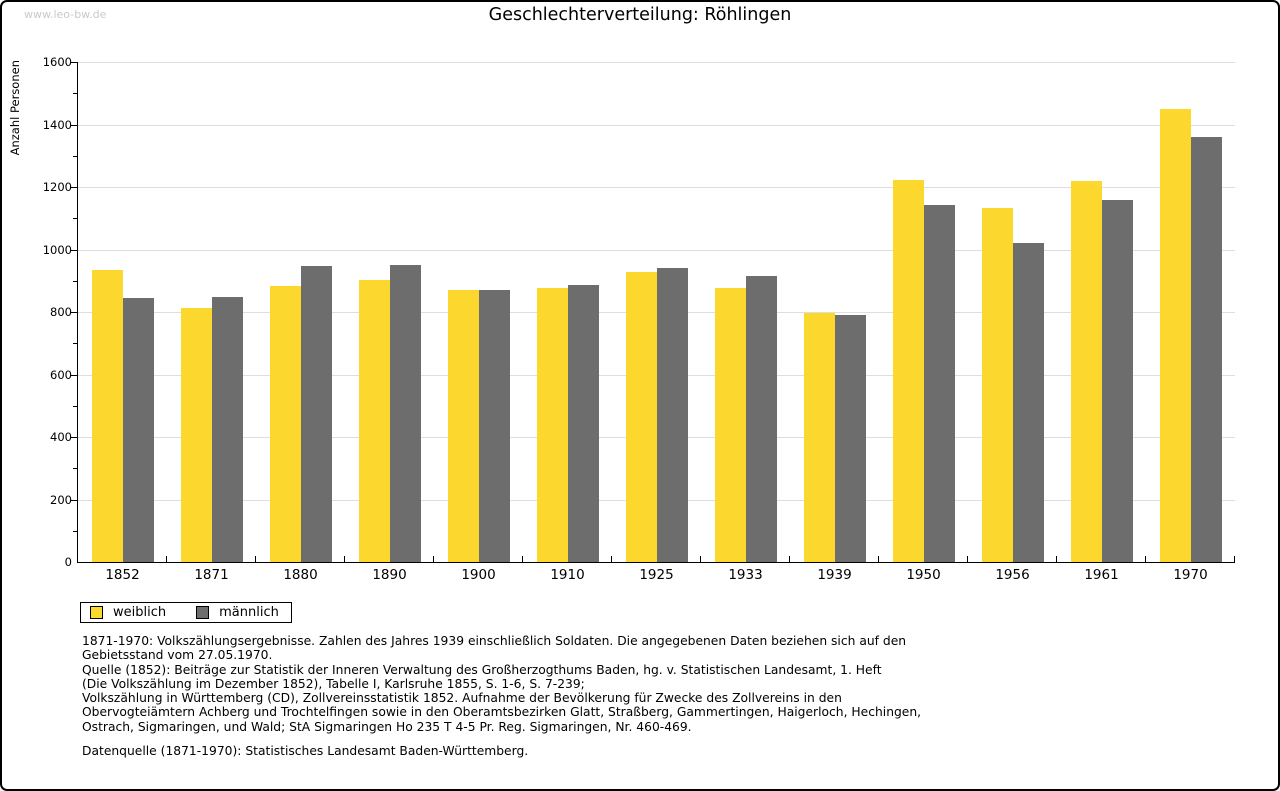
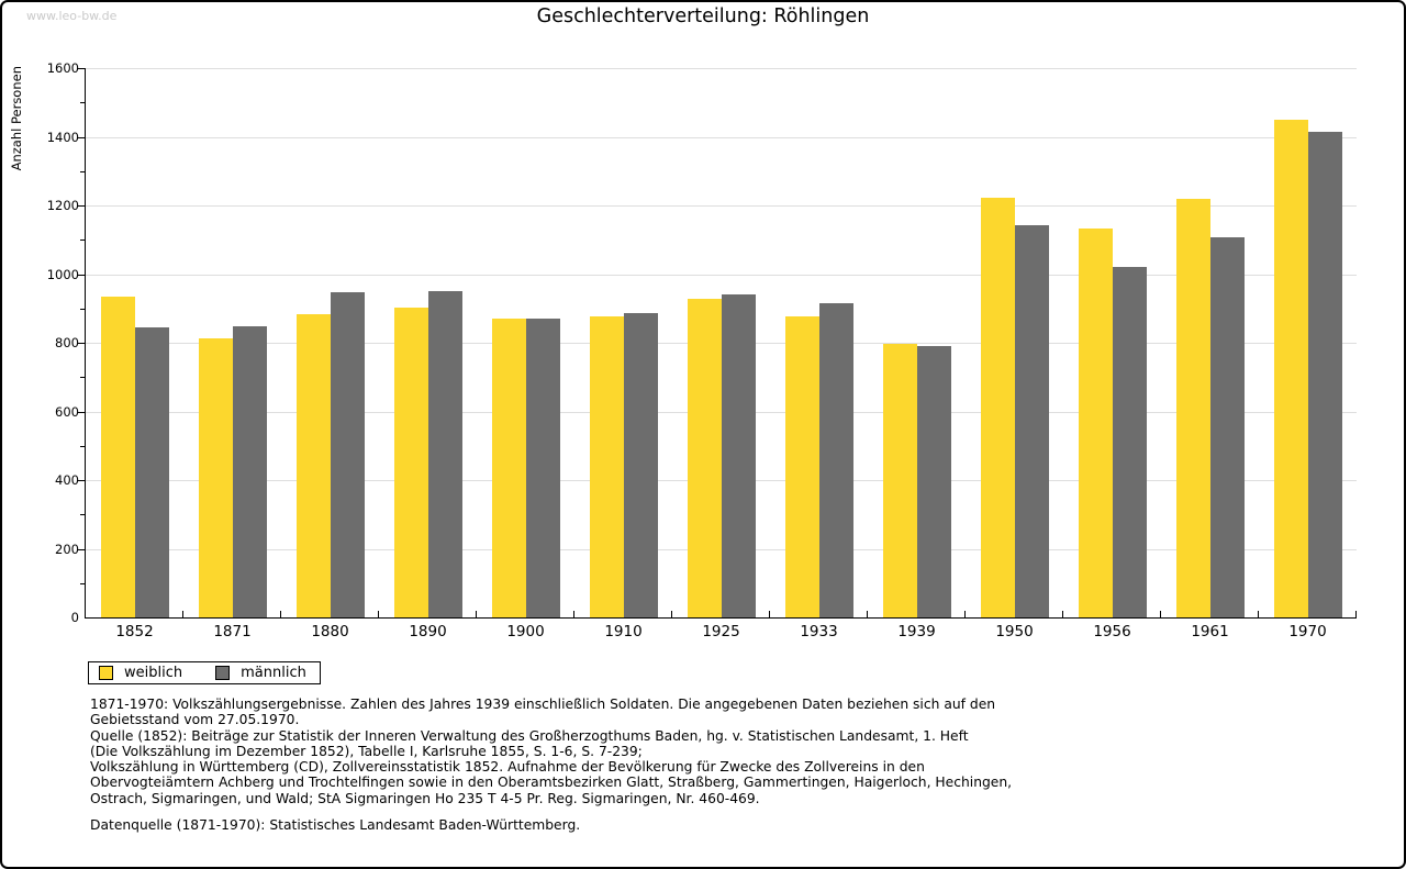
männlich/1961: 1160 -> 1110
männlich/1970: 1360 -> 1410
